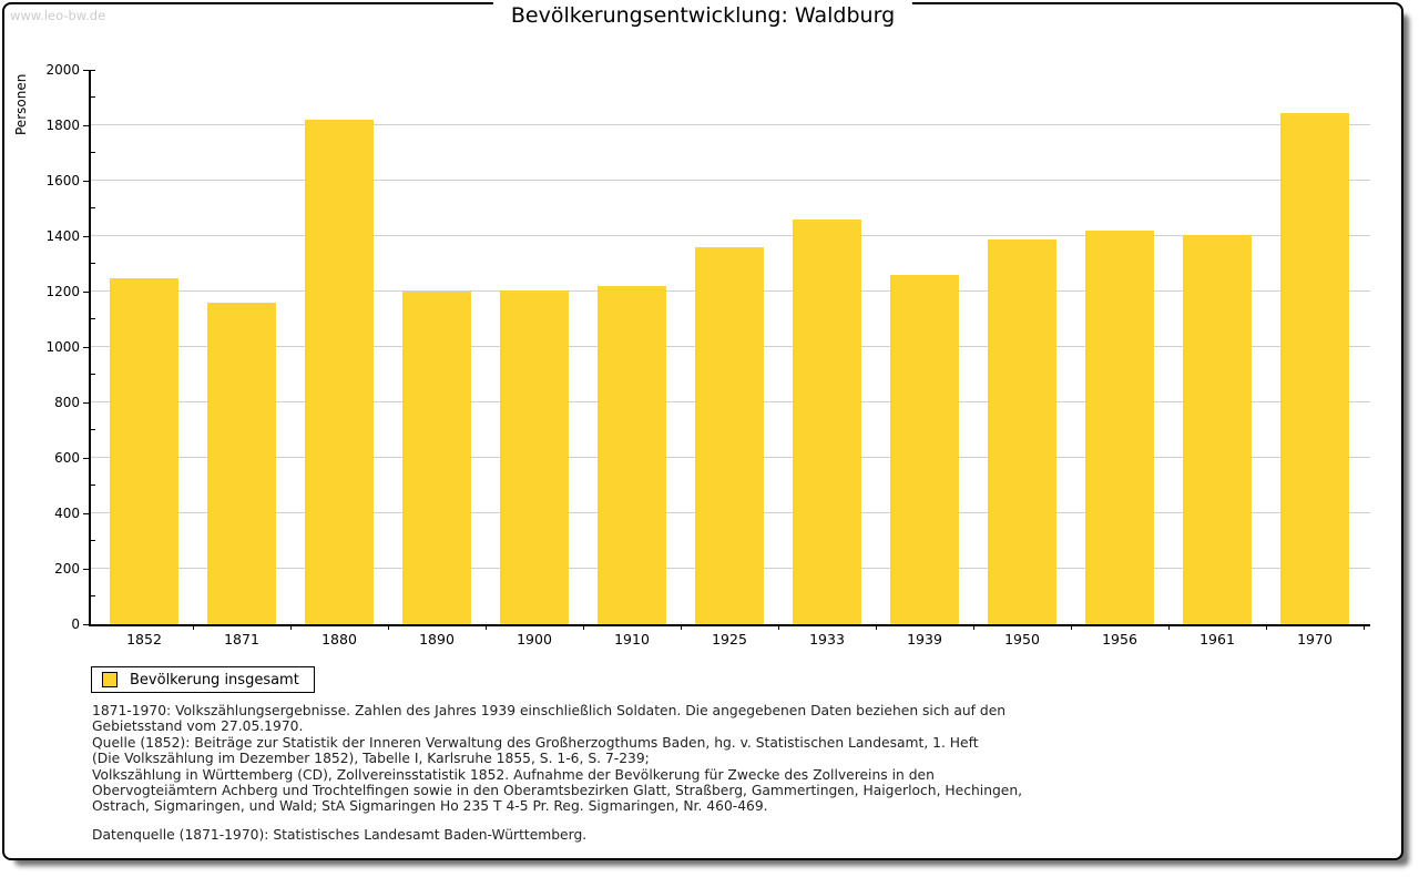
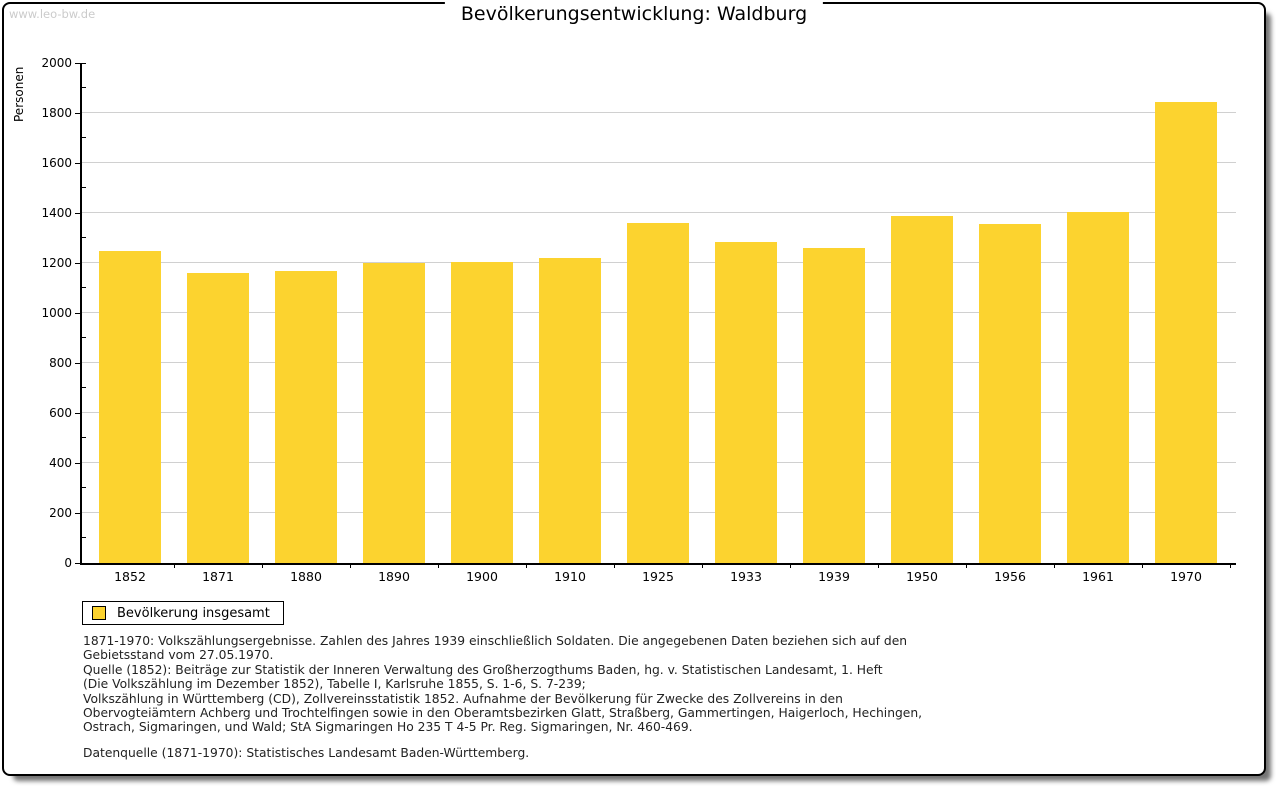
1880: 1820 -> 1170
1933: 1460 -> 1280
1956: 1420 -> 1360
